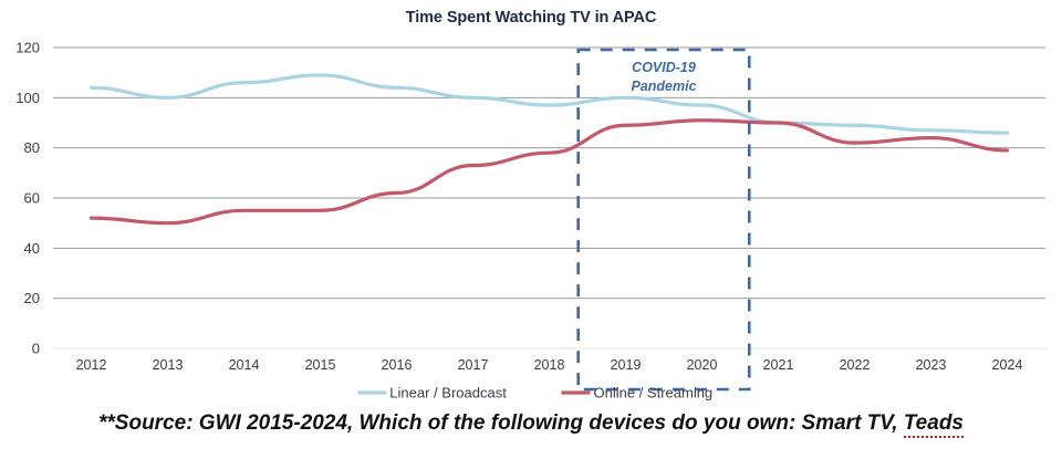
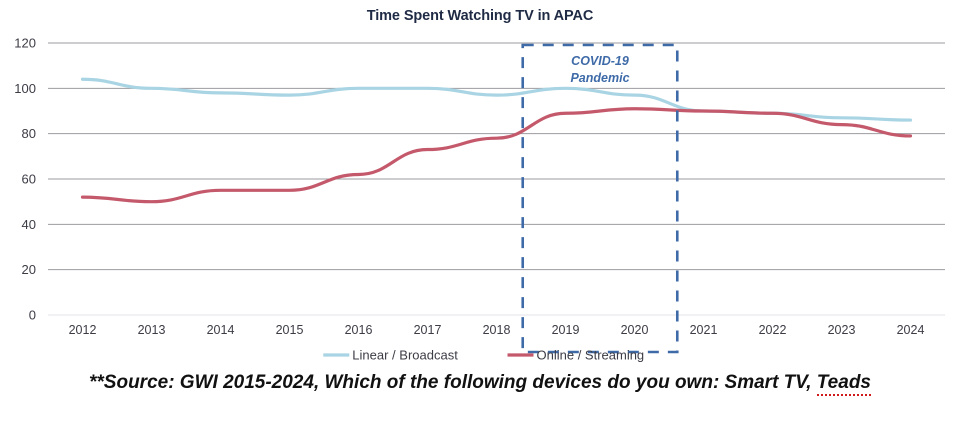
Linear / Broadcast/2014: 106 -> 98
Linear / Broadcast/2015: 109 -> 97
Linear / Broadcast/2016: 104 -> 100
Online / Streaming/2022: 82 -> 89
